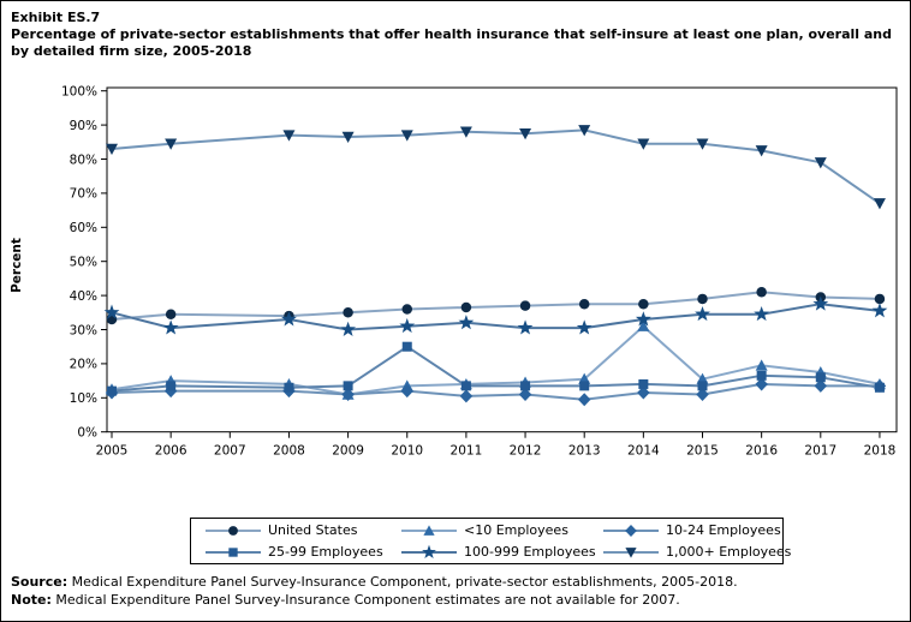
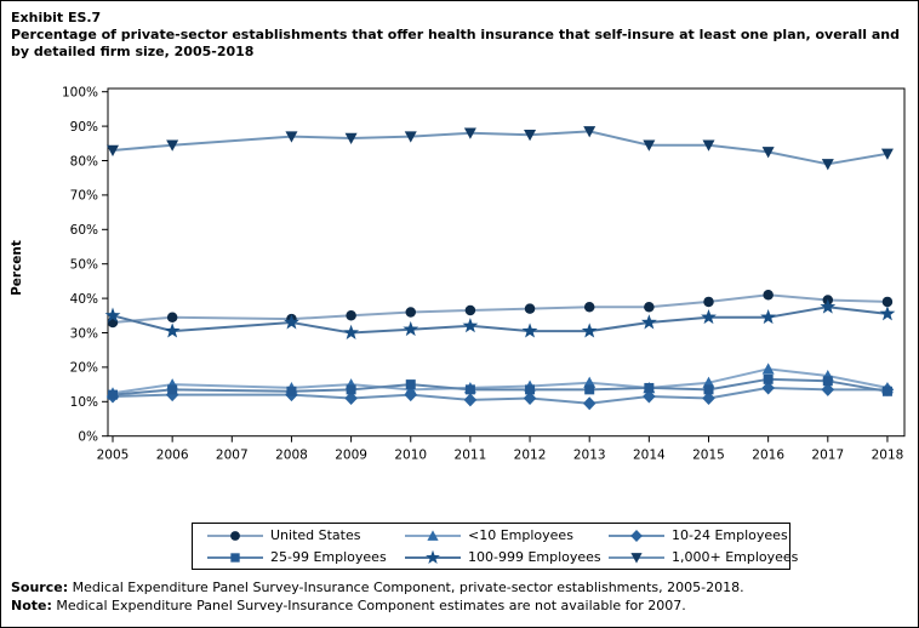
<10 Employees/2009: 11% -> 15%
25-99 Employees/2010: 25% -> 15%
<10 Employees/2014: 31% -> 14%
1,000+ Employees/2018: 67% -> 82%
